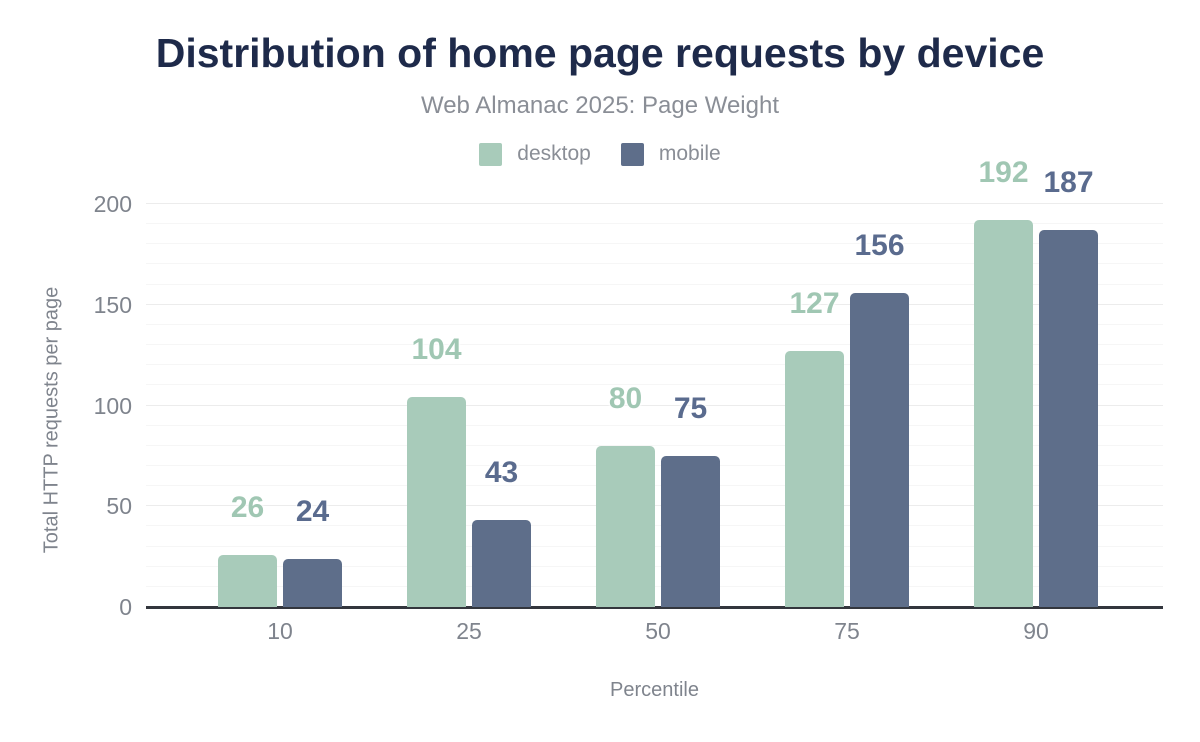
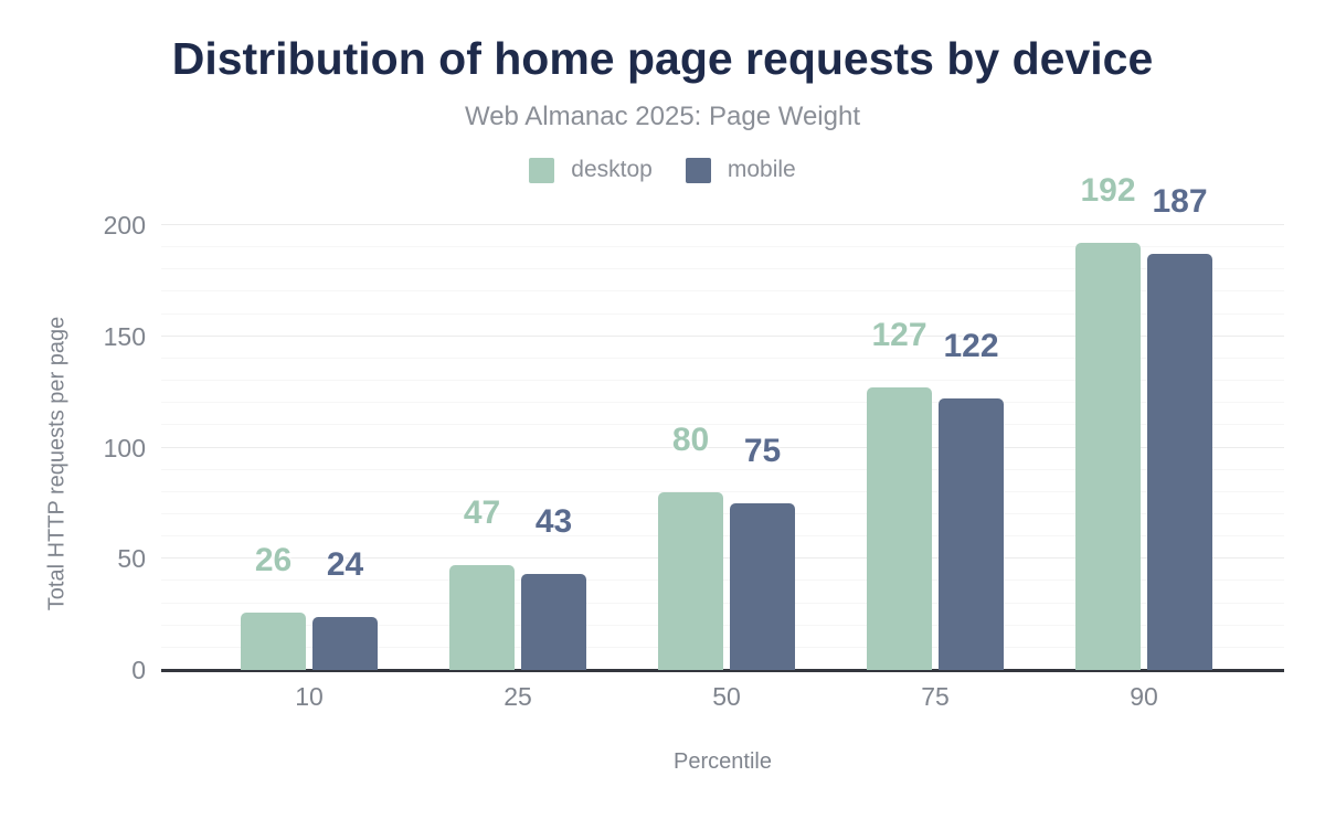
desktop/25: 104 -> 47
mobile/75: 156 -> 122
